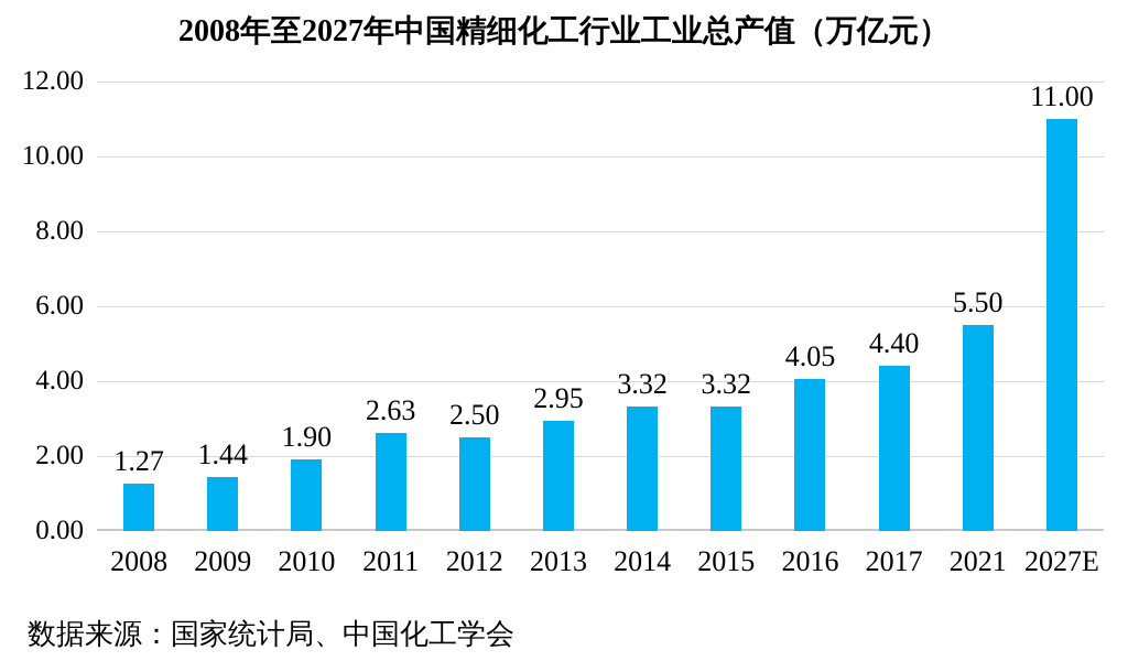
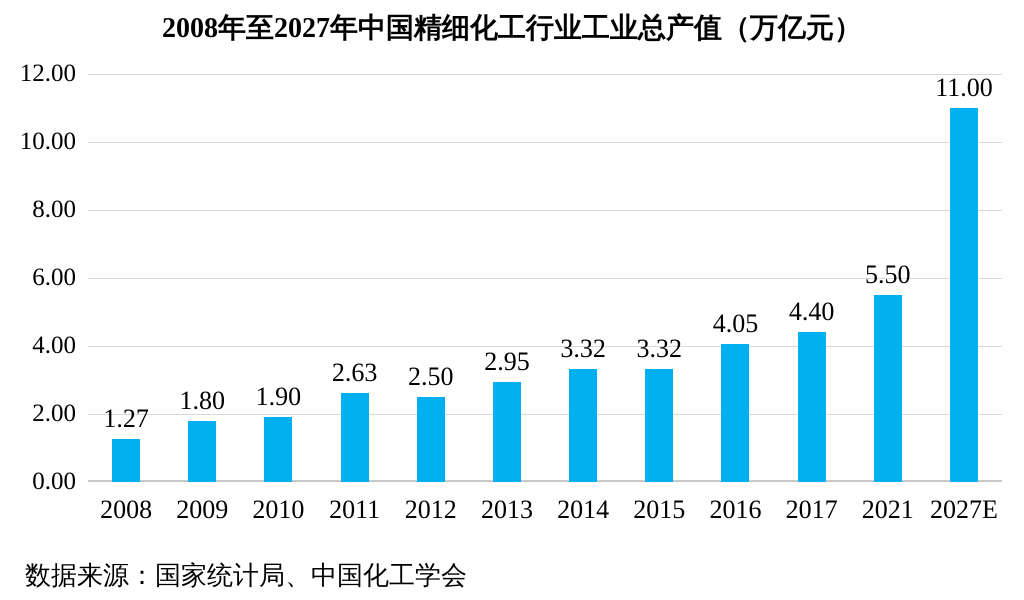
2009: 1.44 -> 1.80
